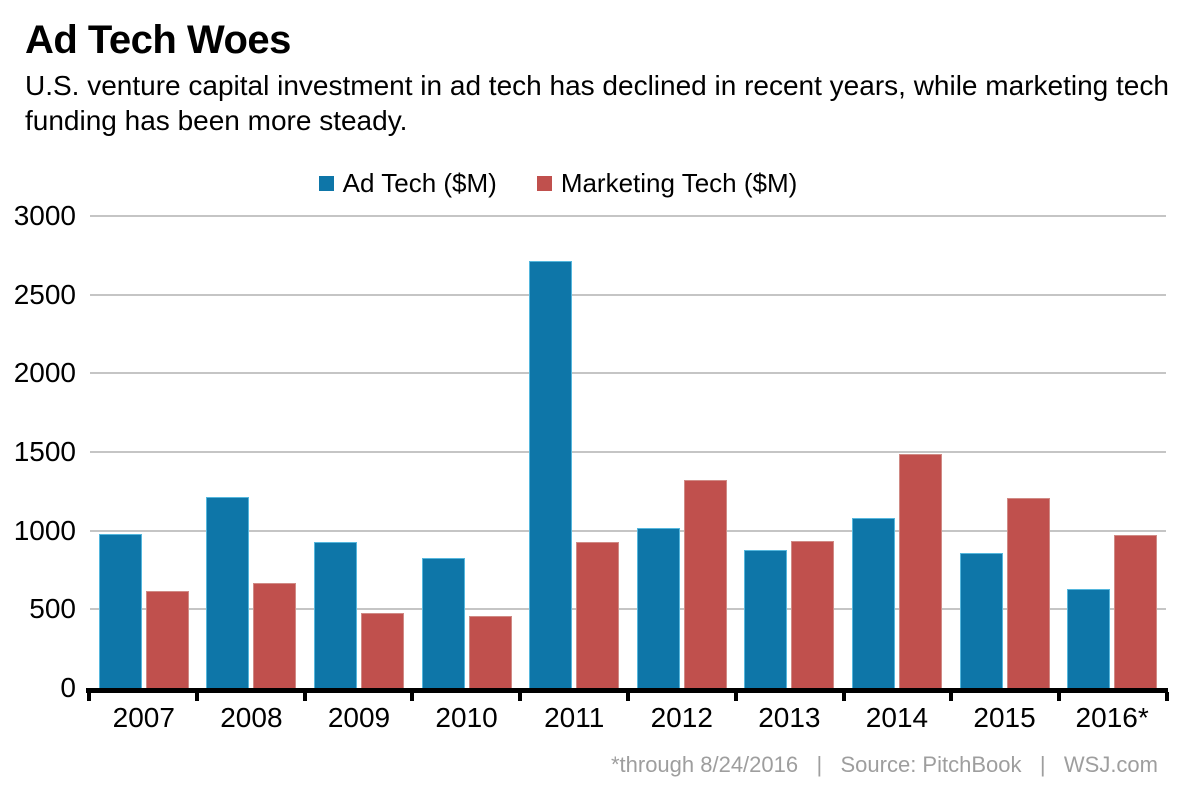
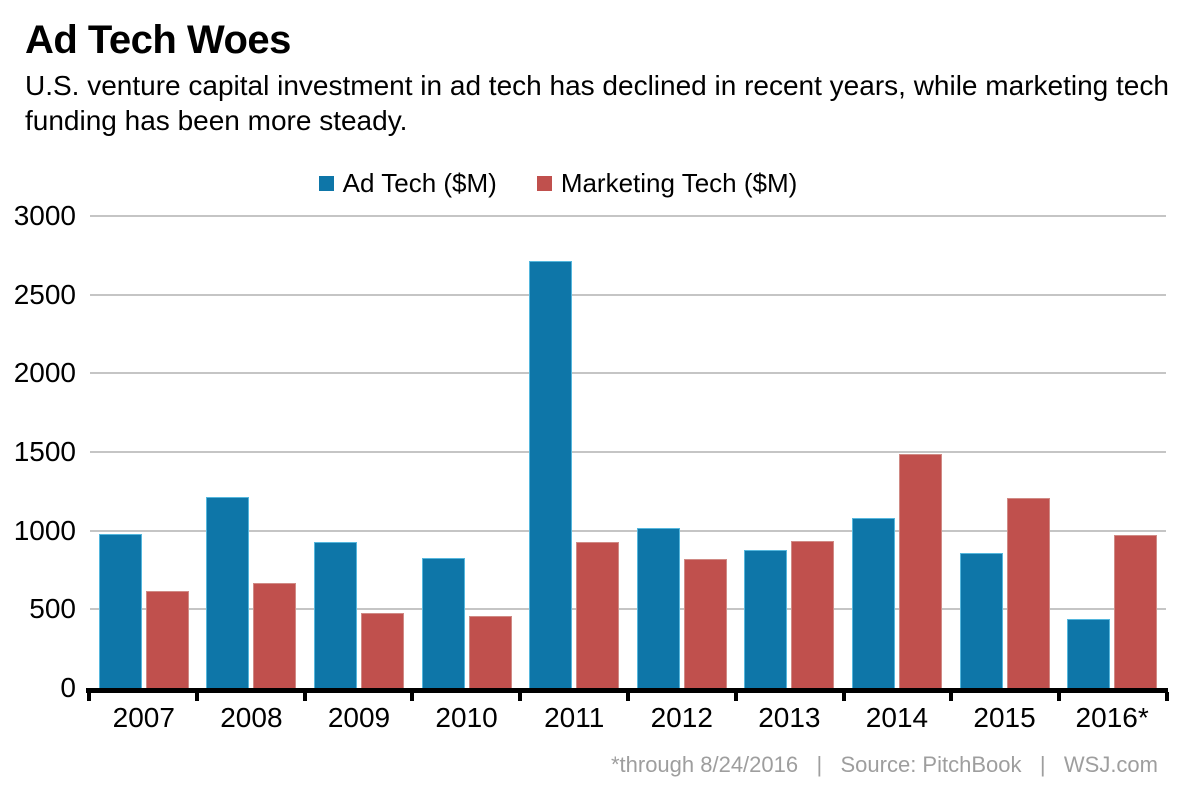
Marketing Tech ($M)/2012: 1320 -> 820
Ad Tech ($M)/2016*: 630 -> 440
